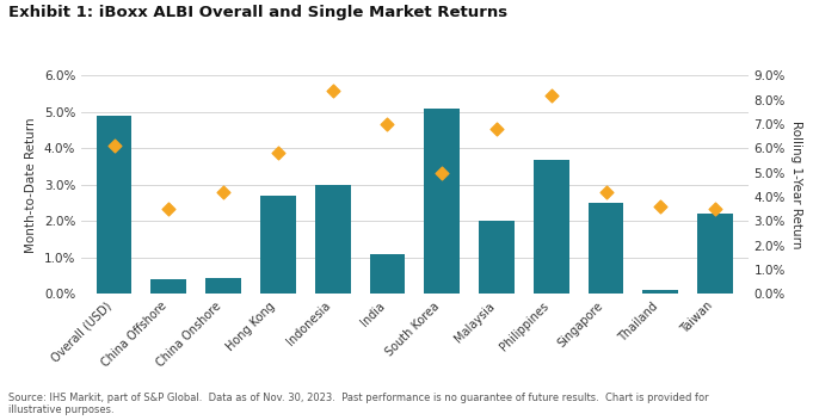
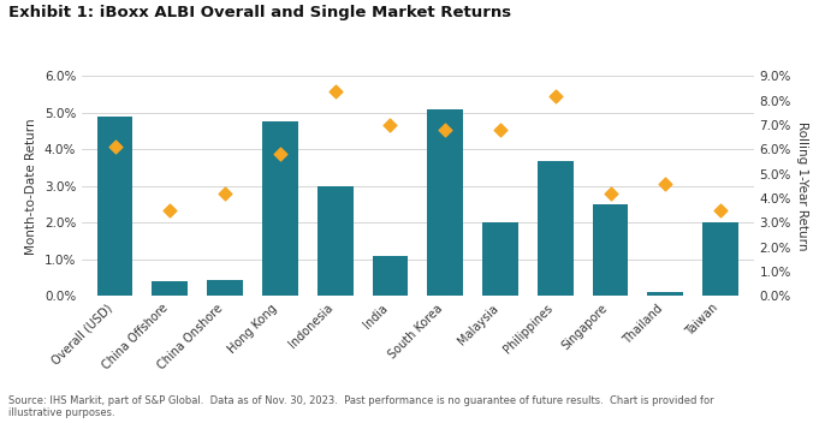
Month-to-Date Return/Hong Kong: 2.70% -> 4.75%
Rolling 1-Year Return/South Korea: 5.0% -> 6.8%
Rolling 1-Year Return/Thailand: 3.6% -> 4.6%
Month-to-Date Return/Taiwan: 2.20% -> 2.00%
